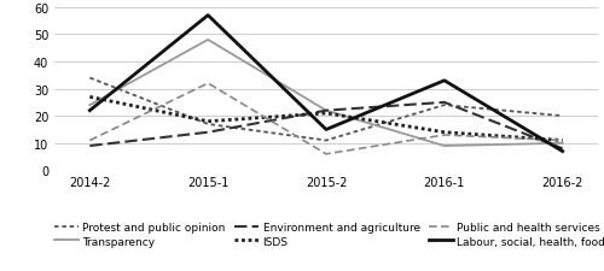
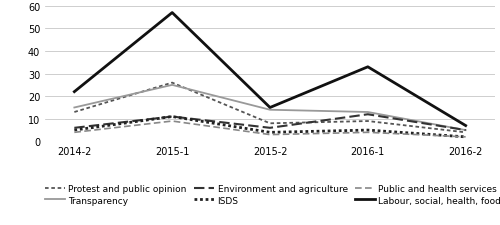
Protest and public opinion/2014-2: 34 -> 13
Transparency/2014-2: 24 -> 15
Environment and agriculture/2014-2: 9 -> 6
ISDS/2014-2: 27 -> 5
Public and health services/2014-2: 11 -> 4
Protest and public opinion/2015-1: 17 -> 26
Transparency/2015-1: 48 -> 25
Environment and agriculture/2015-1: 14 -> 11
ISDS/2015-1: 18 -> 11
Public and health services/2015-1: 32 -> 9
Protest and public opinion/2015-2: 11 -> 8
Transparency/2015-2: 22 -> 14
Environment and agriculture/2015-2: 22 -> 6
ISDS/2015-2: 21 -> 4
Public and health services/2015-2: 6 -> 3
Protest and public opinion/2016-1: 24 -> 9
Transparency/2016-1: 9 -> 13
Environment and agriculture/2016-1: 25 -> 12
ISDS/2016-1: 14 -> 5
Public and health services/2016-1: 13 -> 4
Protest and public opinion/2016-2: 20 -> 4
Transparency/2016-2: 10 -> 5
Environment and agriculture/2016-2: 8 -> 5
ISDS/2016-2: 11 -> 2
Public and health services/2016-2: 11 -> 2
